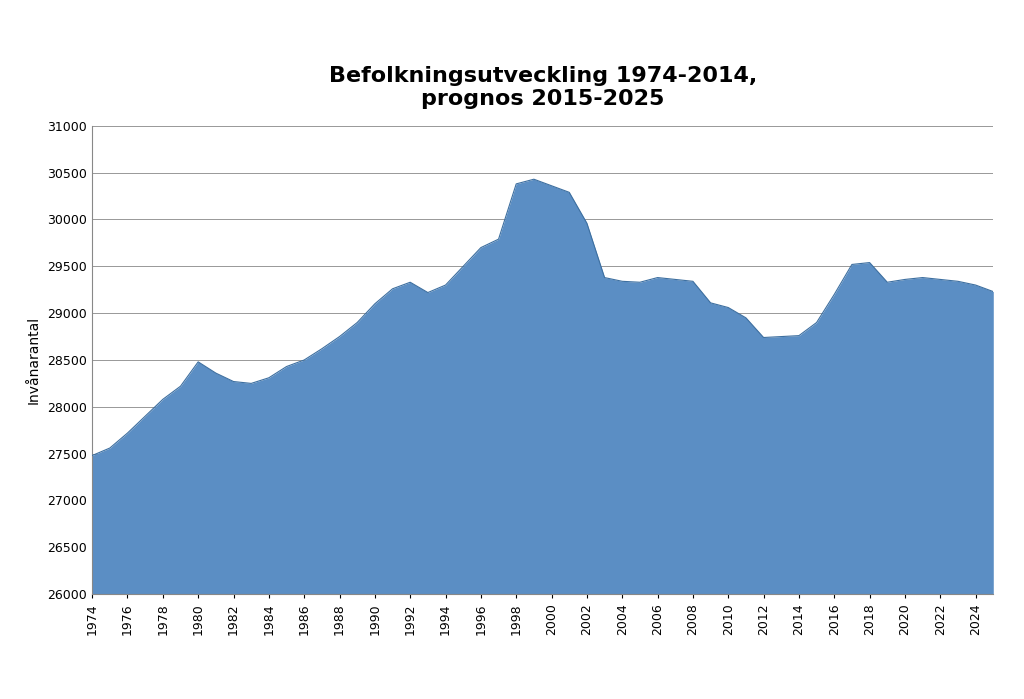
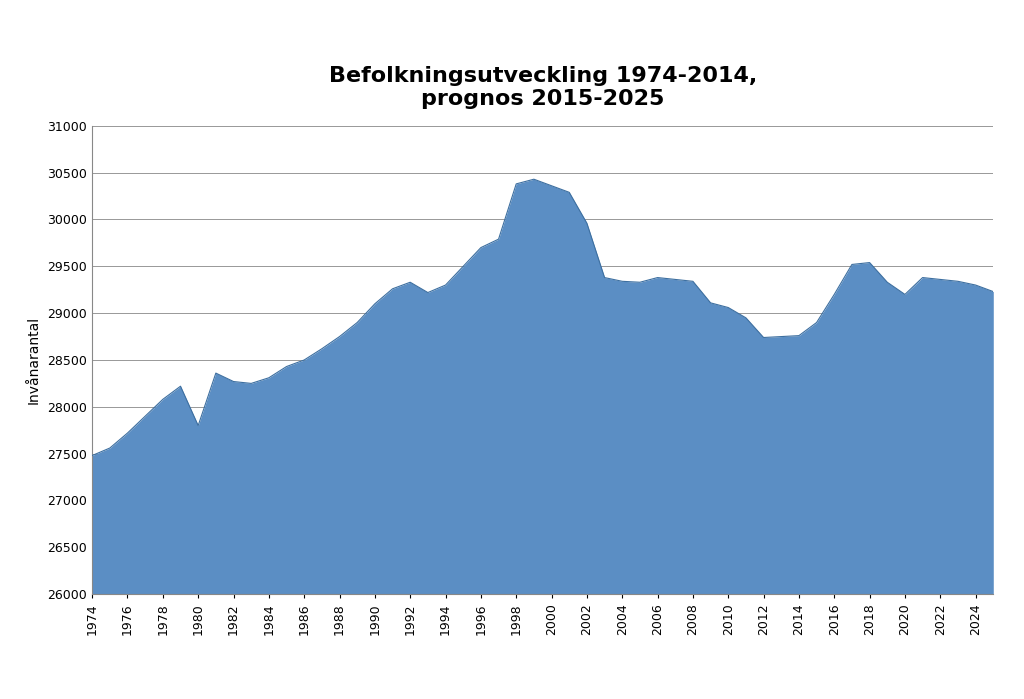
1980: 28480 -> 27800
2020: 29360 -> 29200
